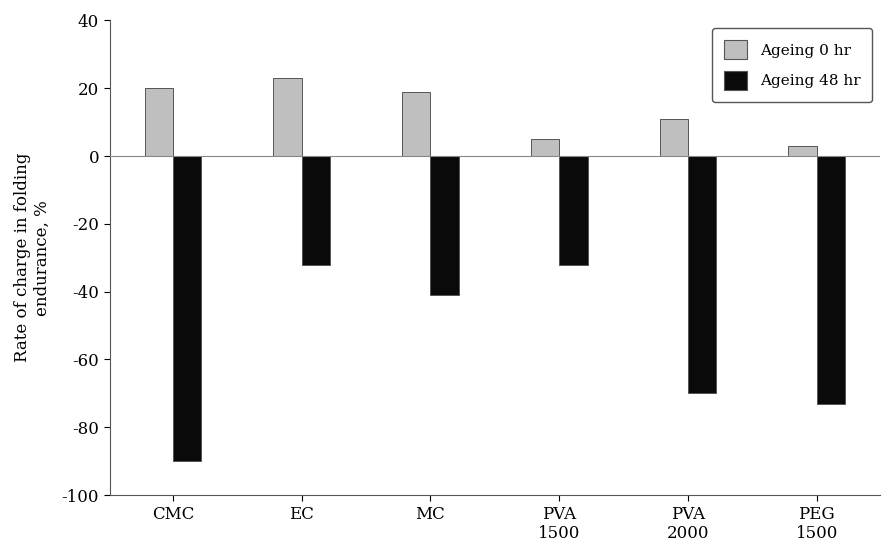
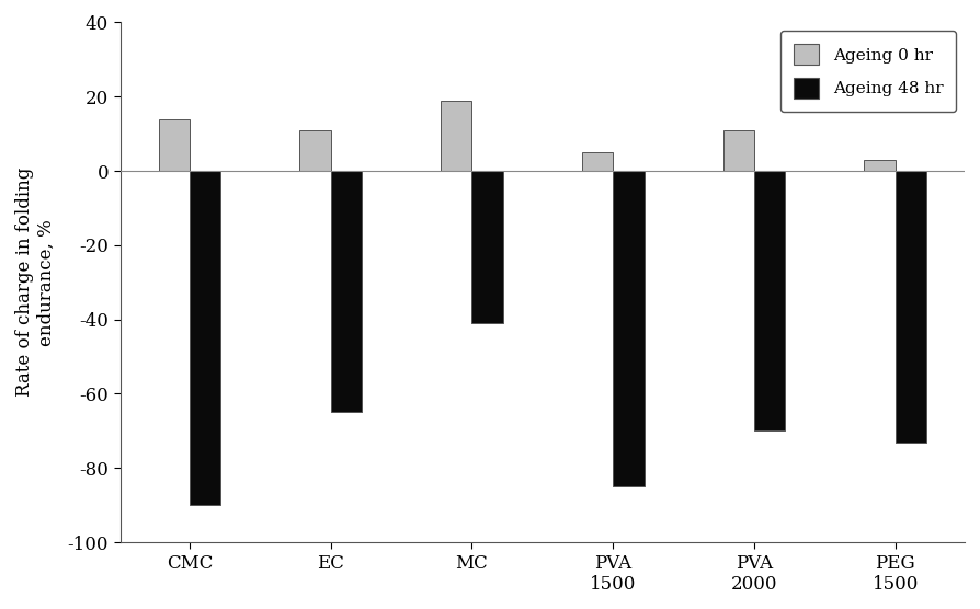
Ageing 0 hr/CMC: 20 -> 14
Ageing 0 hr/EC: 23 -> 11
Ageing 48 hr/EC: -32 -> -65
Ageing 48 hr/PVA 1500: -32 -> -85
